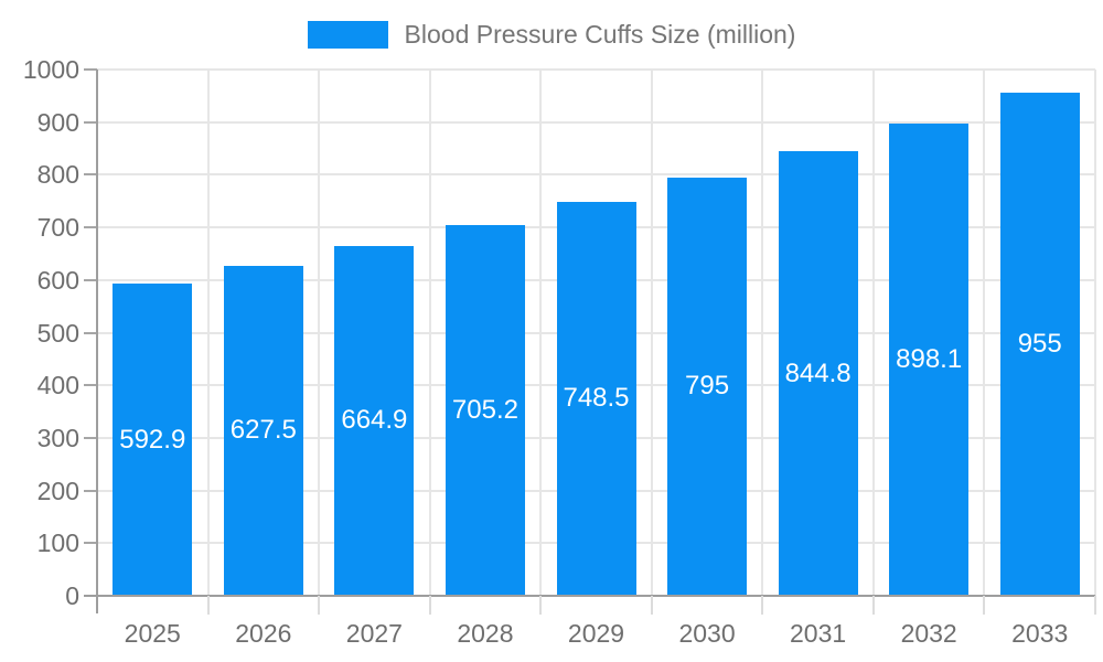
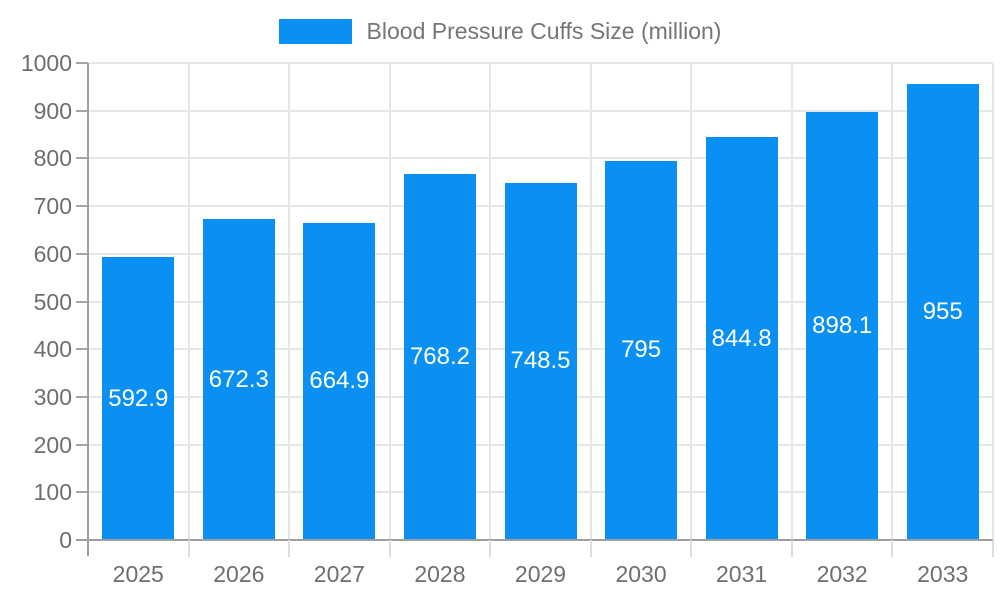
2026: 627.5 -> 672.3
2028: 705.2 -> 768.2
